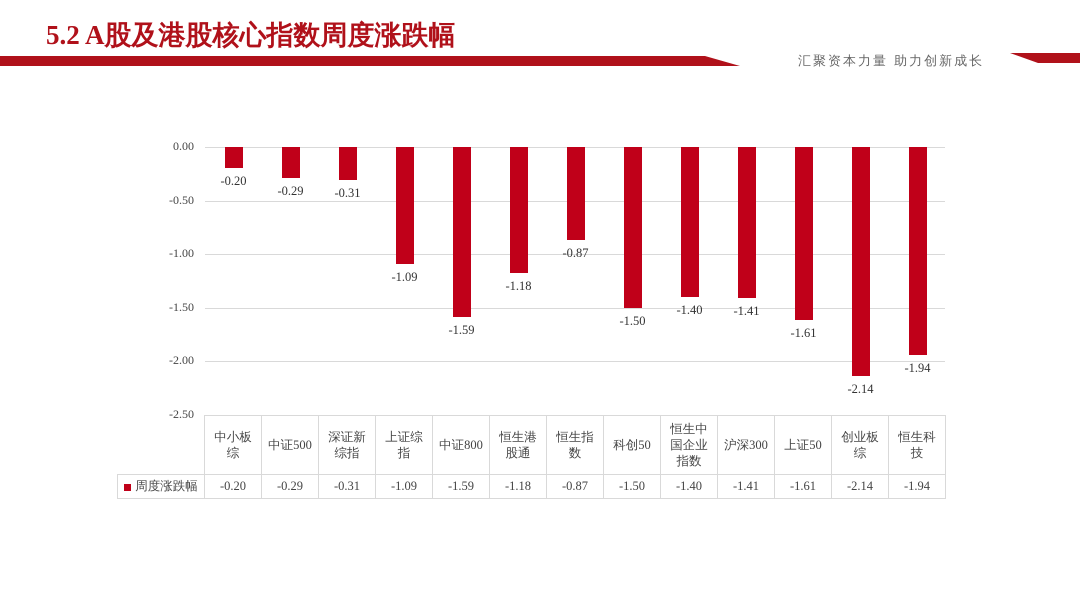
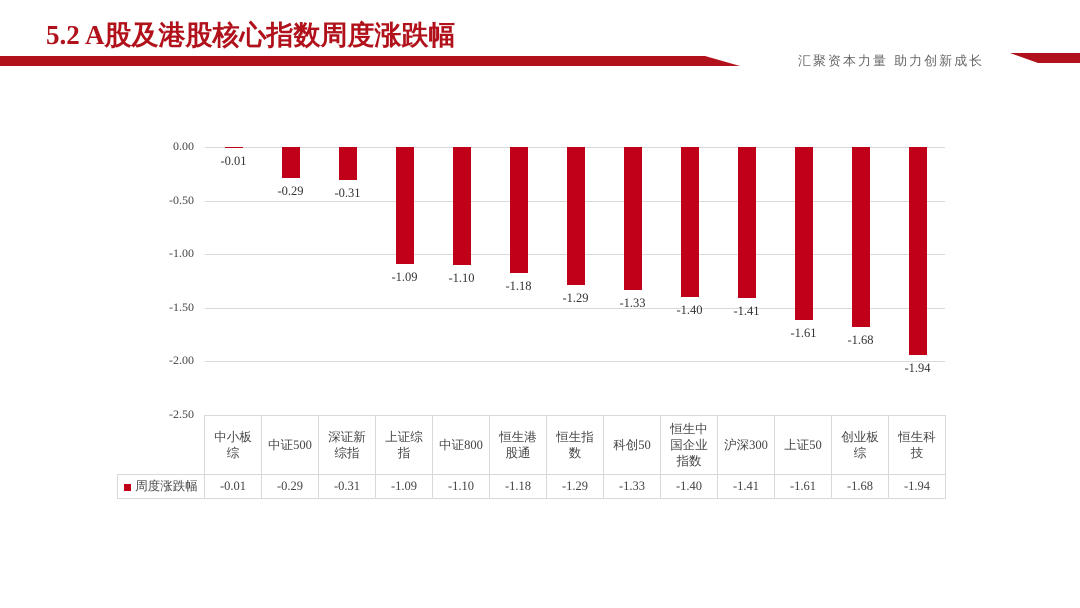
中小板综: -0.20 -> -0.01
中证800: -1.59 -> -1.10
恒生指数: -0.87 -> -1.29
科创50: -1.50 -> -1.33
创业板综: -2.14 -> -1.68
